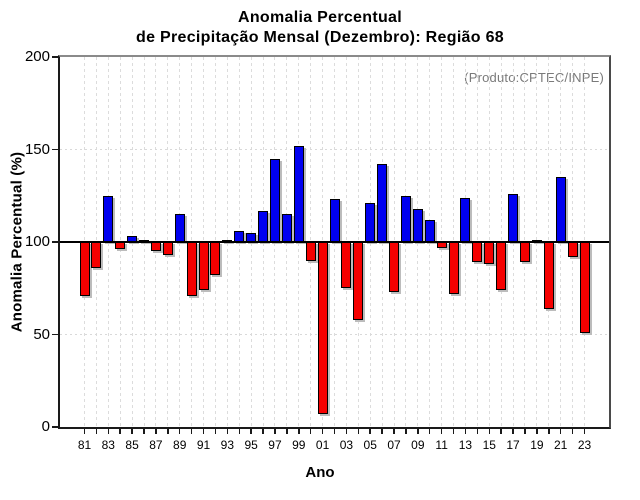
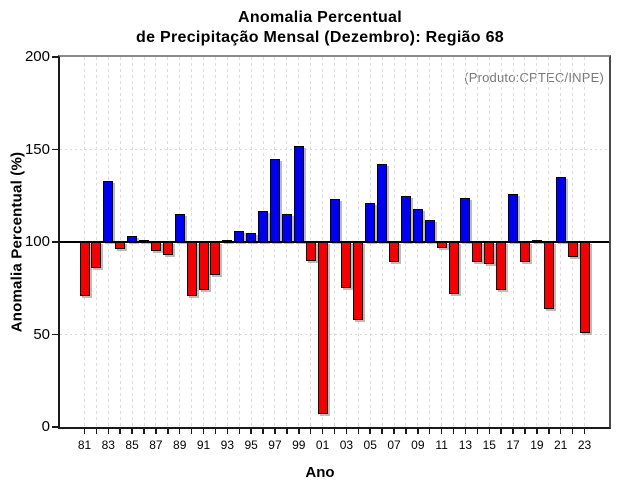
83: 125 -> 133
07: 73 -> 89
